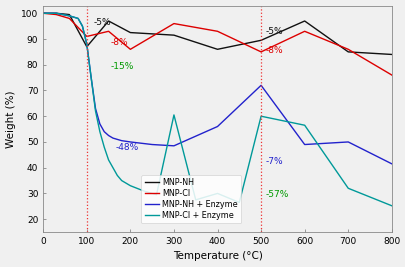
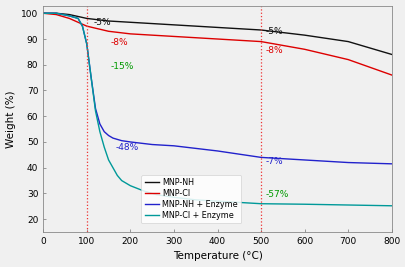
MNP-NH/100: 87.0 -> 98.0
MNP-Cl/100: 91.0 -> 95.0
MNP-NH/200: 92.5 -> 96.5
MNP-Cl/200: 86.0 -> 92.0
MNP-NH/300: 91.5 -> 95.5
MNP-Cl/300: 96.0 -> 91.0
MNP-Cl + Enzyme/300: 60.5 -> 28.5
MNP-NH/400: 86.0 -> 94.5
MNP-Cl/400: 93.0 -> 90.0
MNP-NH + Enzyme/400: 56.0 -> 46.5
MNP-Cl + Enzyme/400: 30.0 -> 27.0
MNP-NH/500: 89.5 -> 93.5
MNP-Cl/500: 85.0 -> 89.0
MNP-NH + Enzyme/500: 72.0 -> 44.0
MNP-Cl + Enzyme/500: 60.0 -> 26.0
MNP-NH/600: 97.0 -> 91.5
MNP-Cl/600: 93.0 -> 86.0
MNP-NH + Enzyme/600: 49.0 -> 43.0
MNP-Cl + Enzyme/600: 56.5 -> 25.8
MNP-NH/700: 85.0 -> 89.0
MNP-Cl/700: 86.0 -> 82.0
MNP-NH + Enzyme/700: 50.0 -> 42.0
MNP-Cl + Enzyme/700: 32.0 -> 25.5
